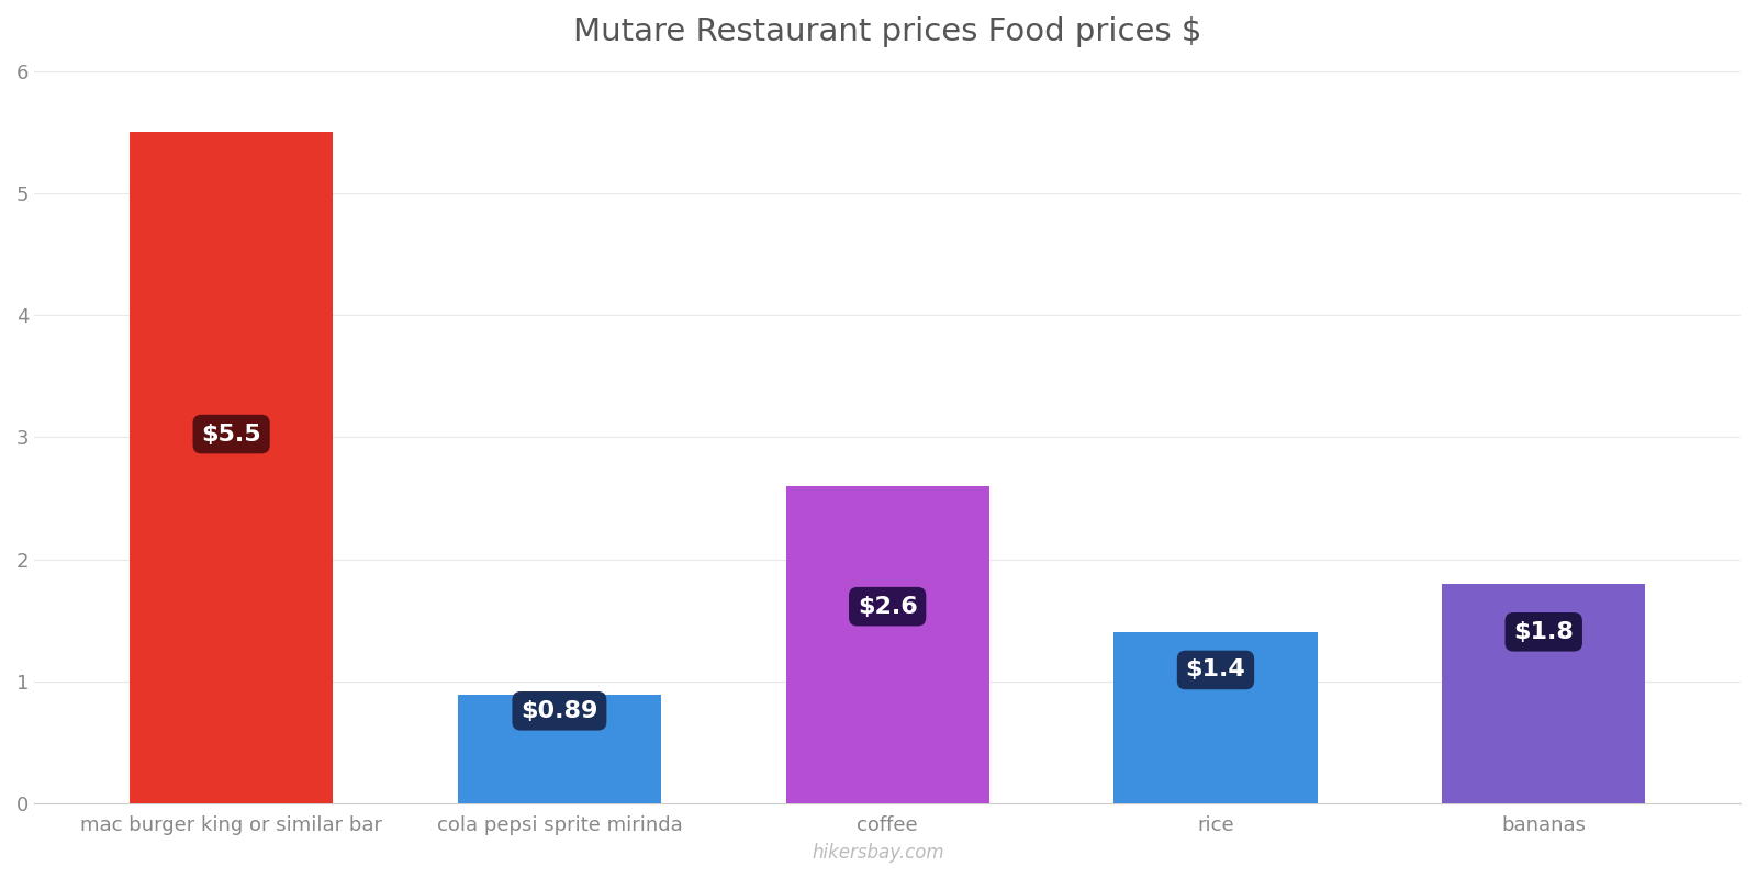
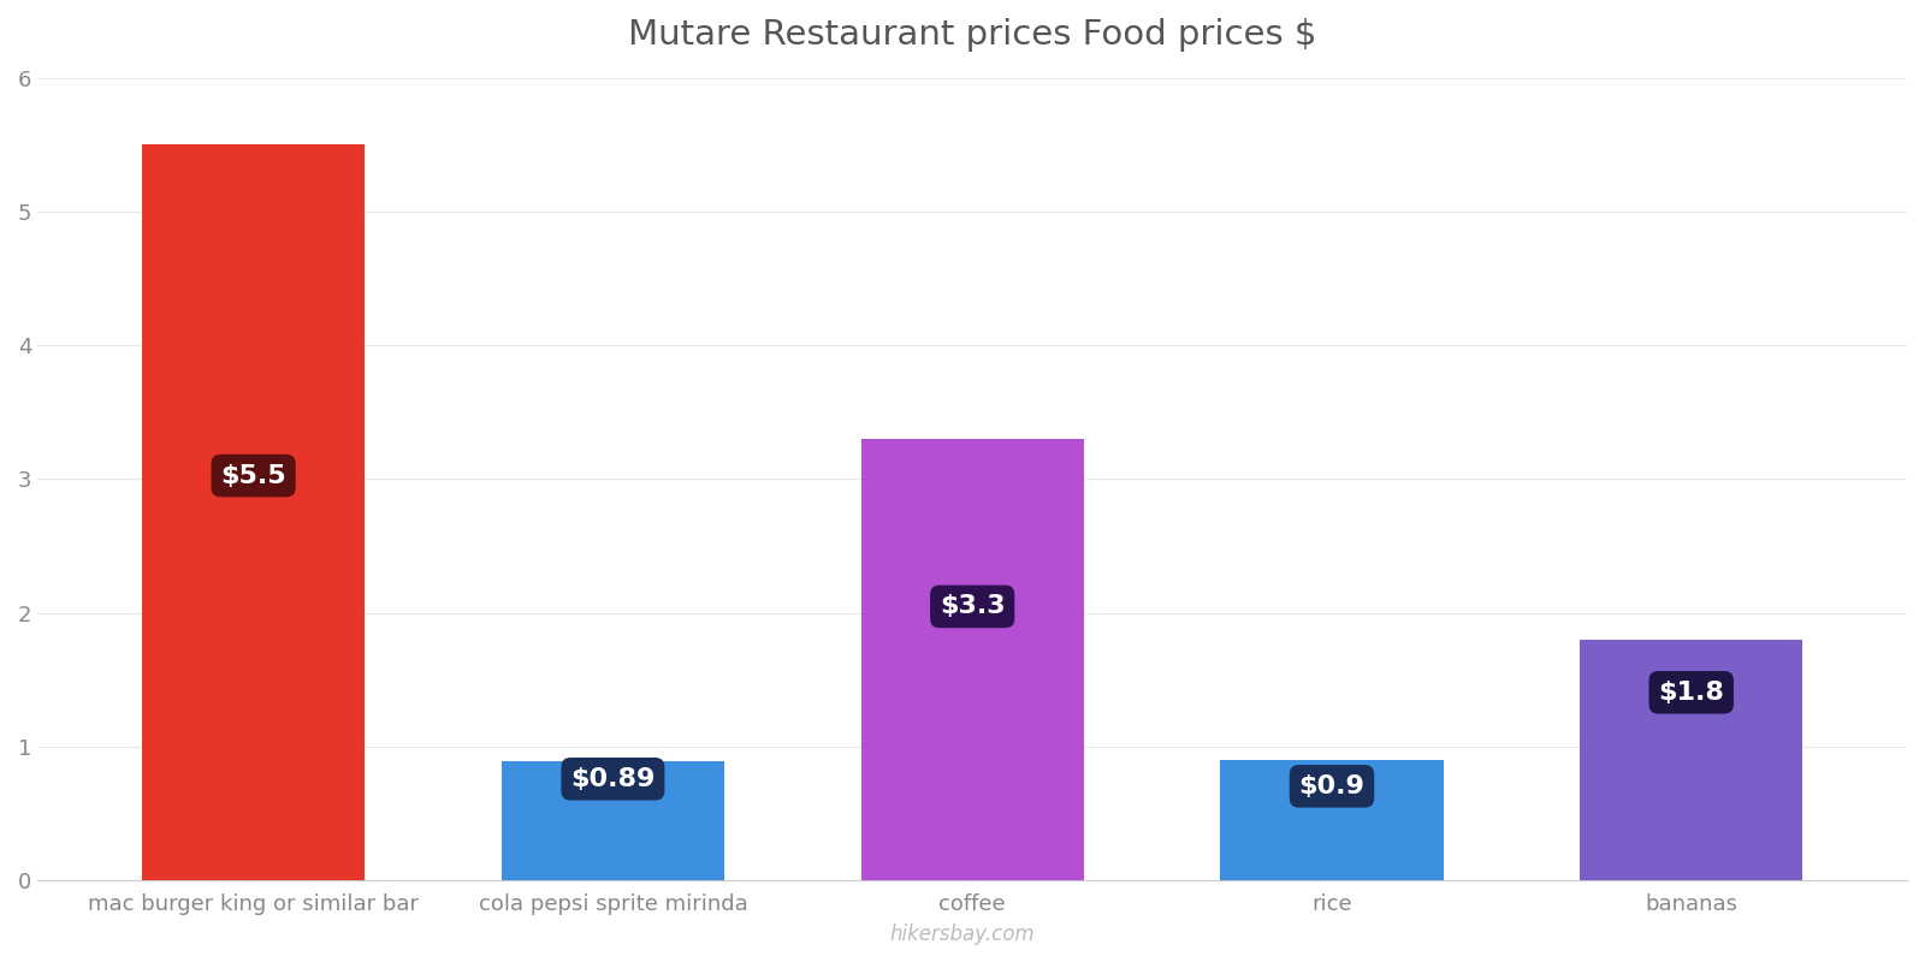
coffee: $2.6 -> $3.3
rice: $1.4 -> $0.9
